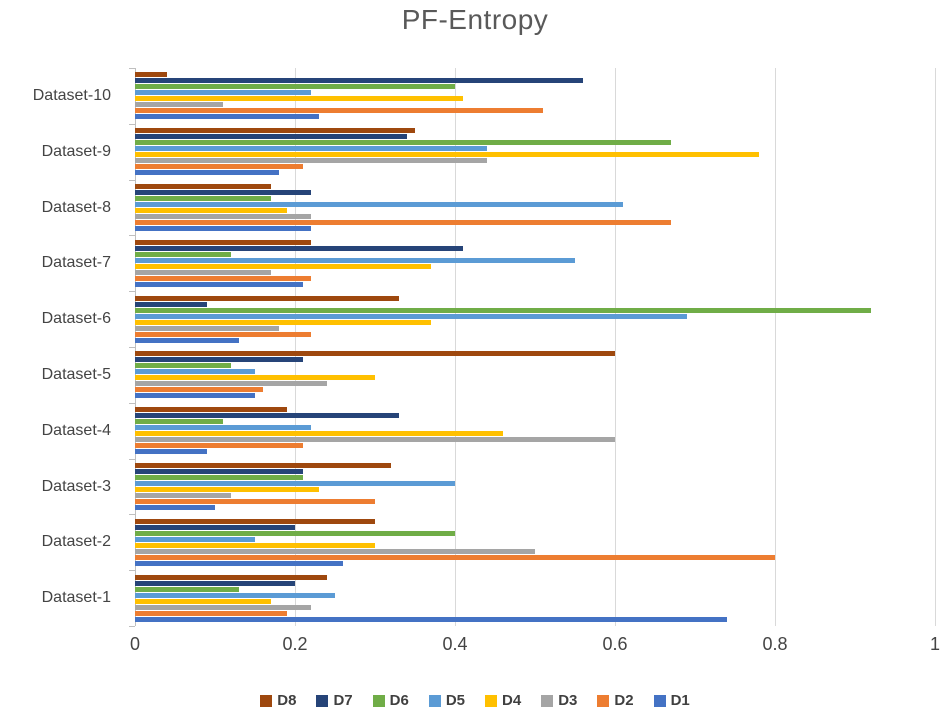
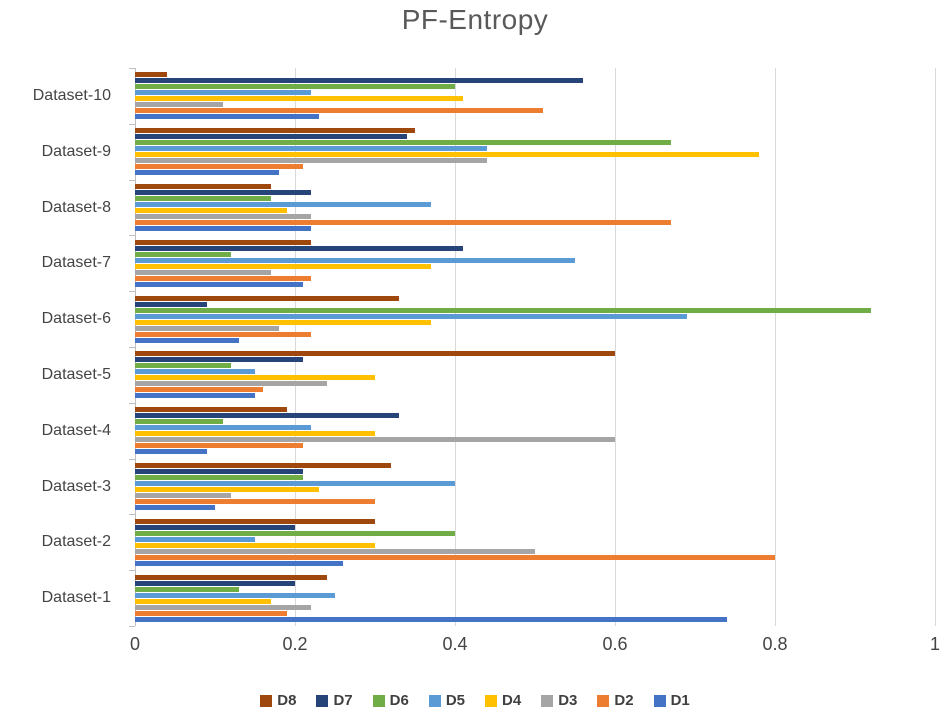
D4/Dataset-4: 0.46 -> 0.30
D5/Dataset-8: 0.61 -> 0.37
